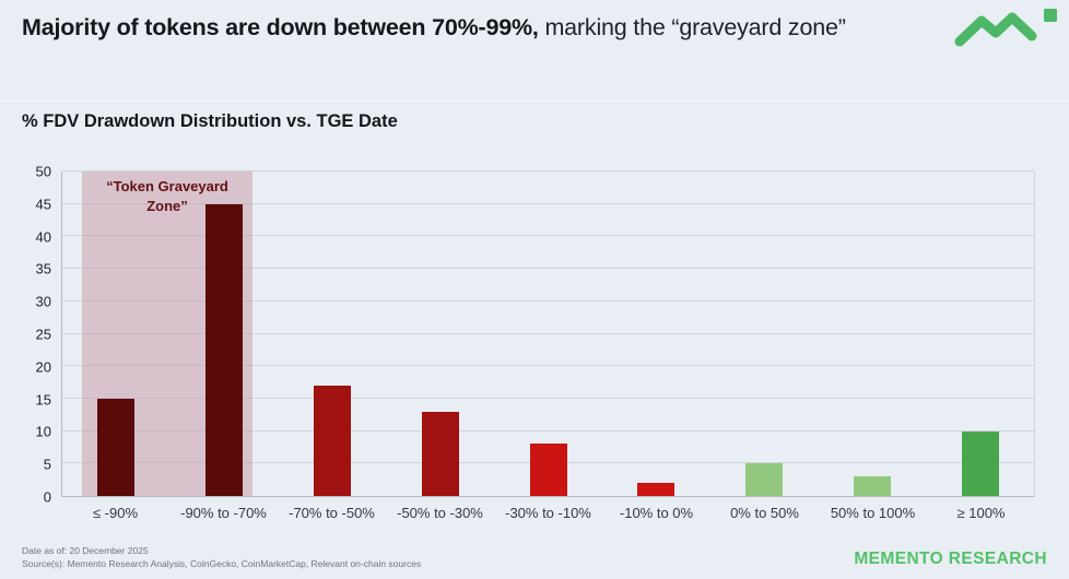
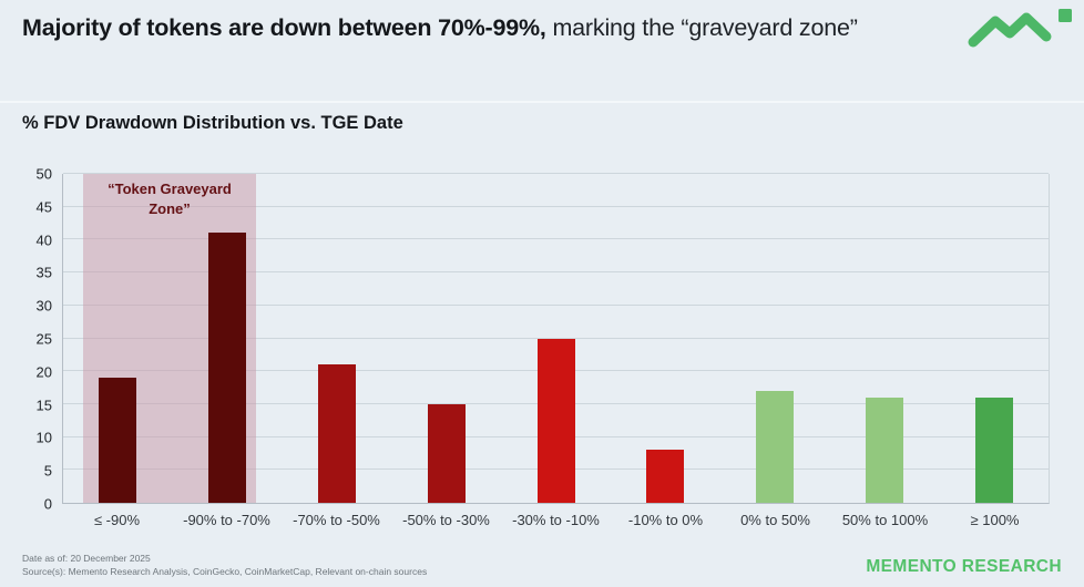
≤ -90%: 15 -> 19
-90% to -70%: 45 -> 41
-70% to -50%: 17 -> 21
-50% to -30%: 13 -> 15
-30% to -10%: 8 -> 25
-10% to 0%: 2 -> 8
0% to 50%: 5 -> 17
50% to 100%: 3 -> 16
≥ 100%: 10 -> 16
